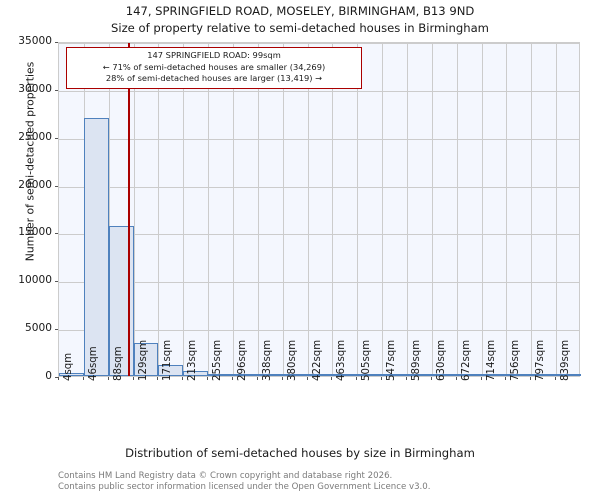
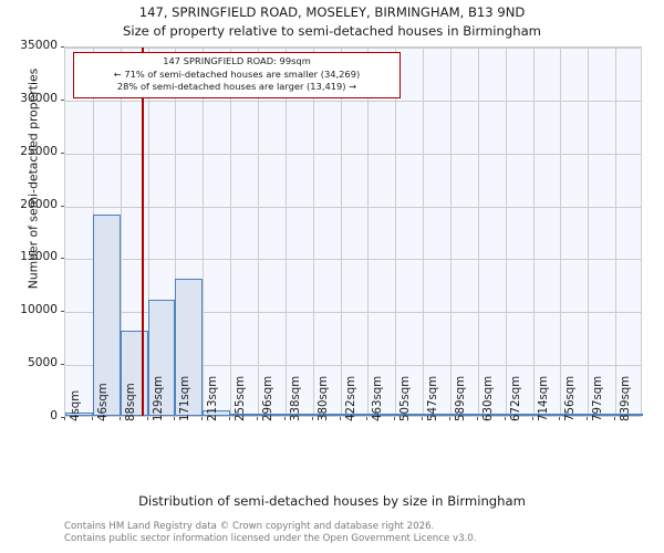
46sqm: 27000 -> 19000
88sqm: 16000 -> 8000
129sqm: 3000 -> 11000
171sqm: 1000 -> 13000
